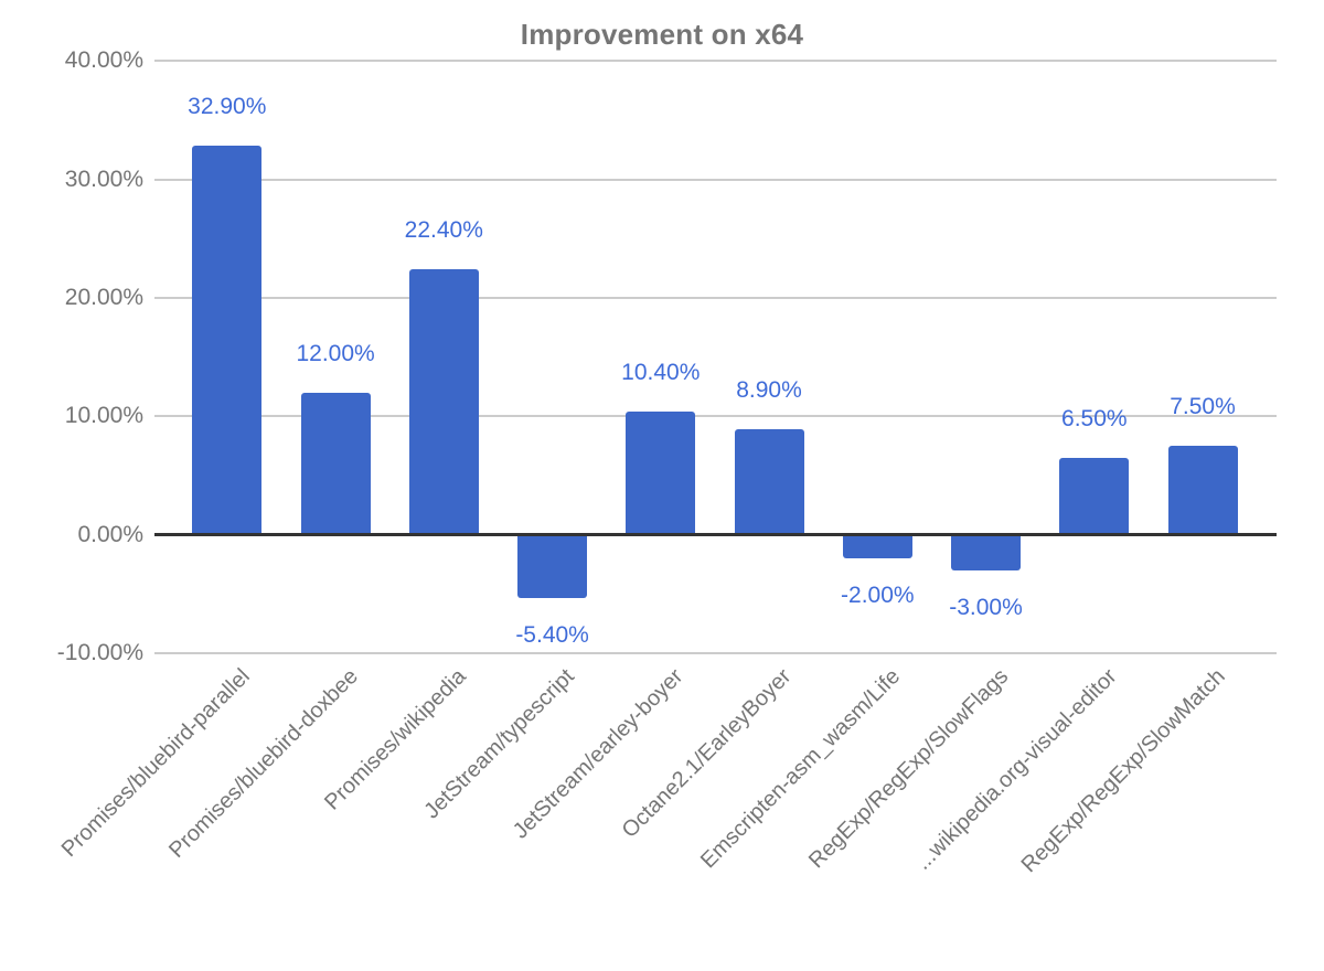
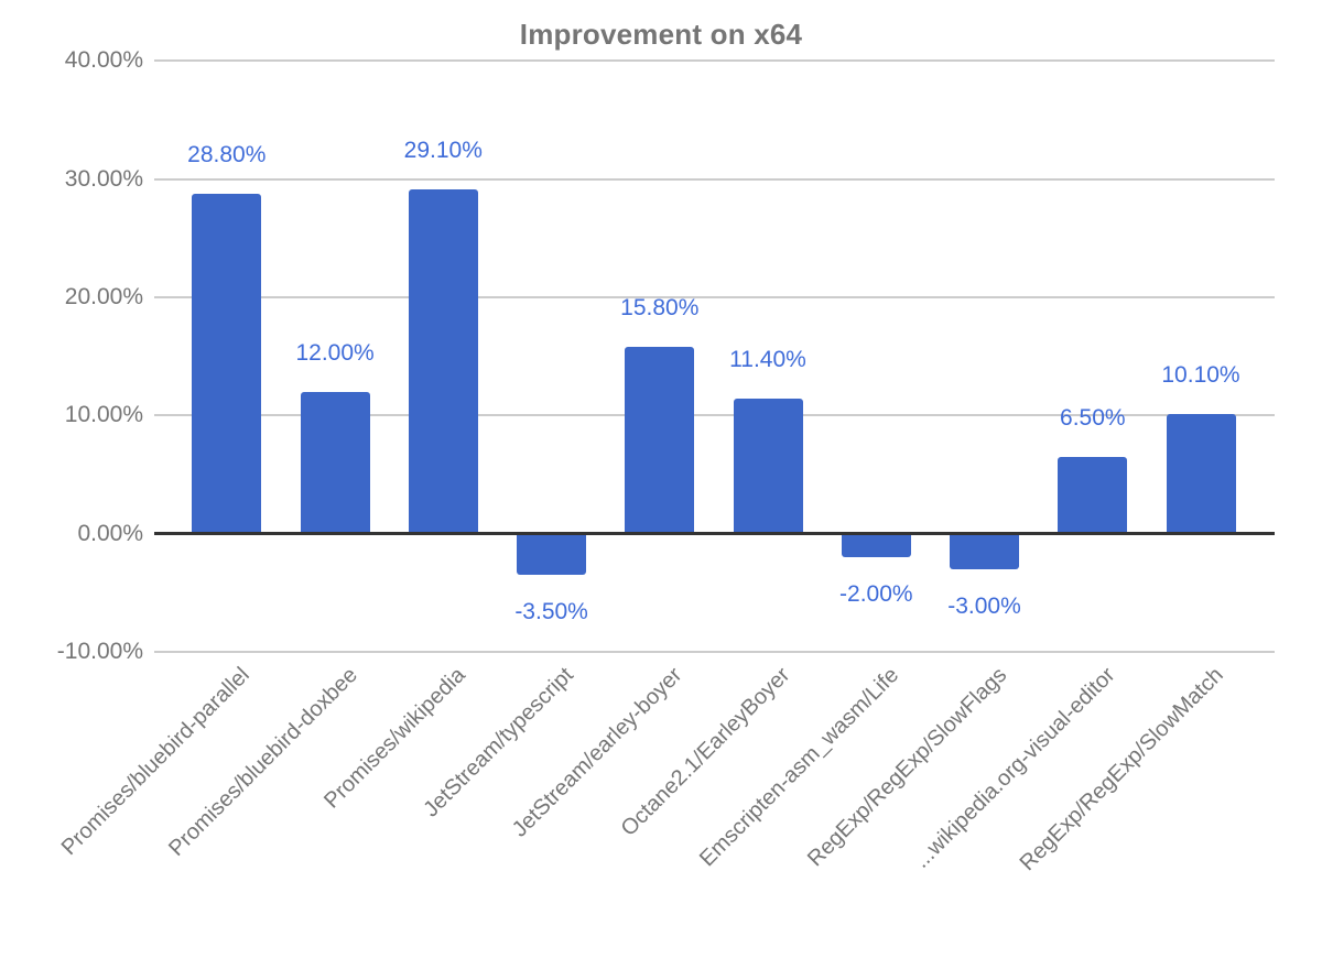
Promises/bluebird-parallel: 32.90% -> 28.80%
Promises/wikipedia: 22.40% -> 29.10%
JetStream/typescript: -5.40% -> -3.50%
JetStream/earley-boyer: 10.40% -> 15.80%
Octane2.1/EarleyBoyer: 8.90% -> 11.40%
RegExp/RegExp/SlowMatch: 7.50% -> 10.10%
